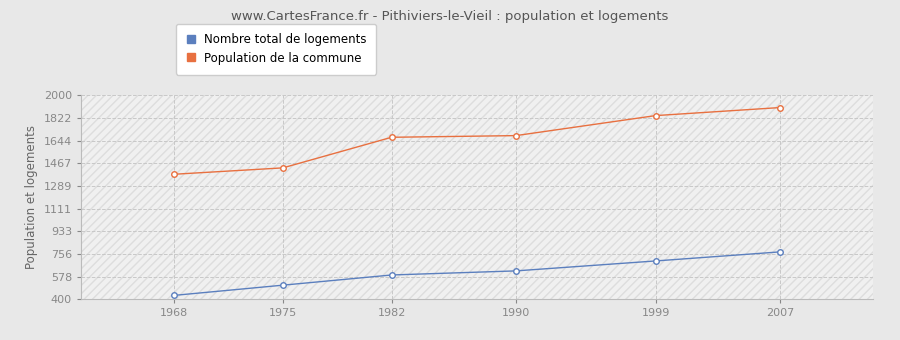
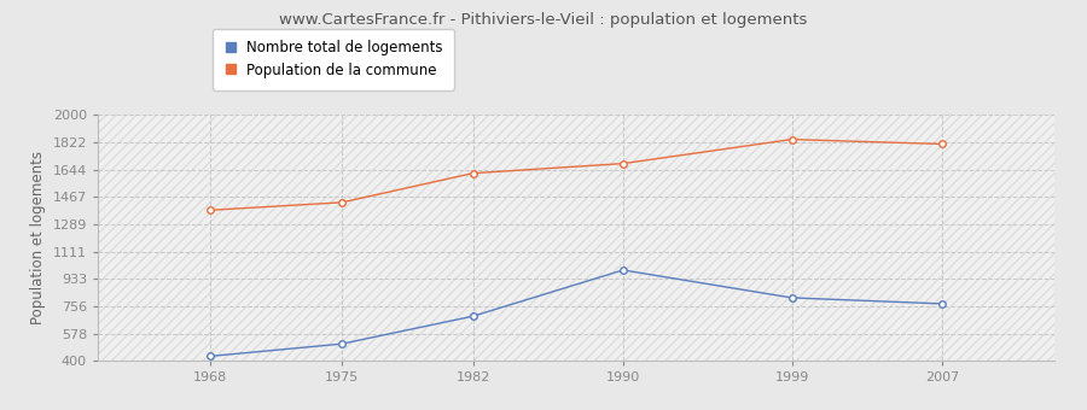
Nombre total de logements/1982: 590 -> 690
Population de la commune/1982: 1670 -> 1620
Nombre total de logements/1990: 620 -> 990
Nombre total de logements/1999: 700 -> 810
Population de la commune/2007: 1900 -> 1810
